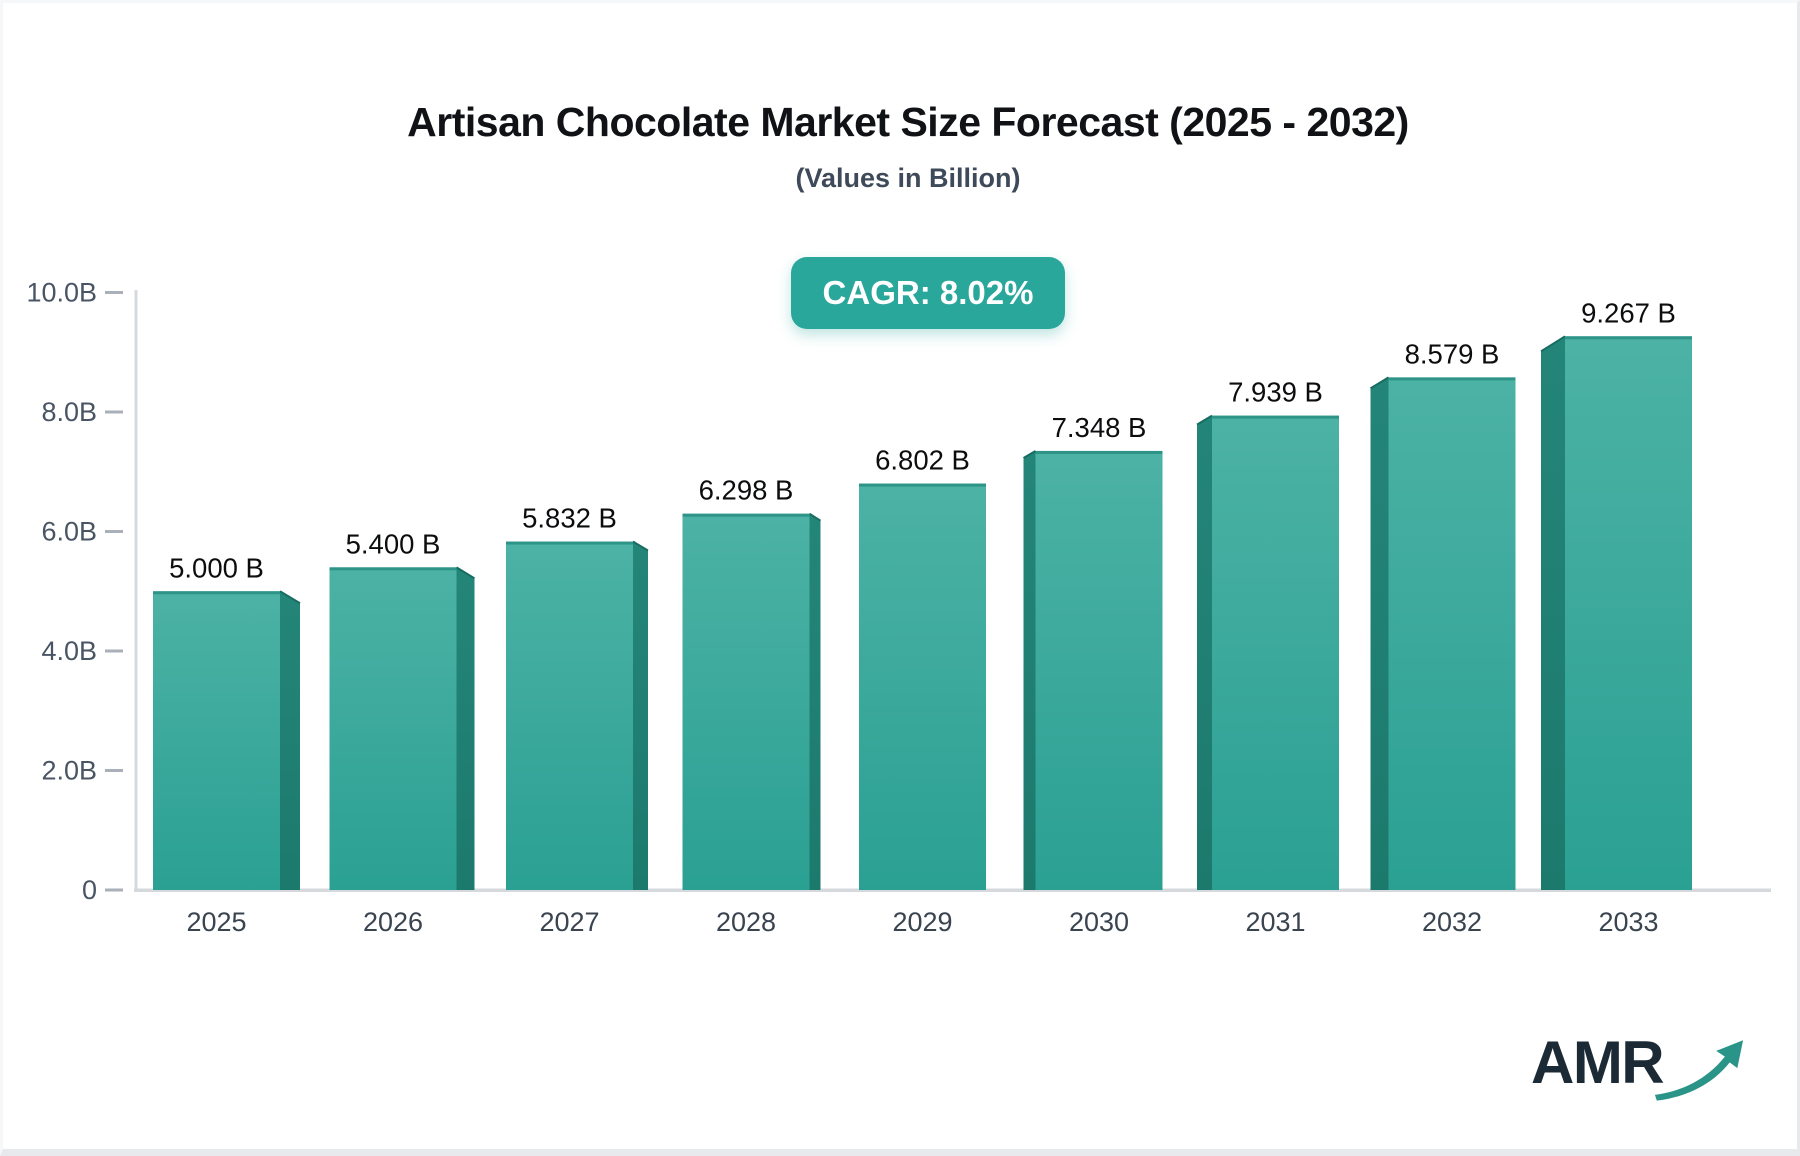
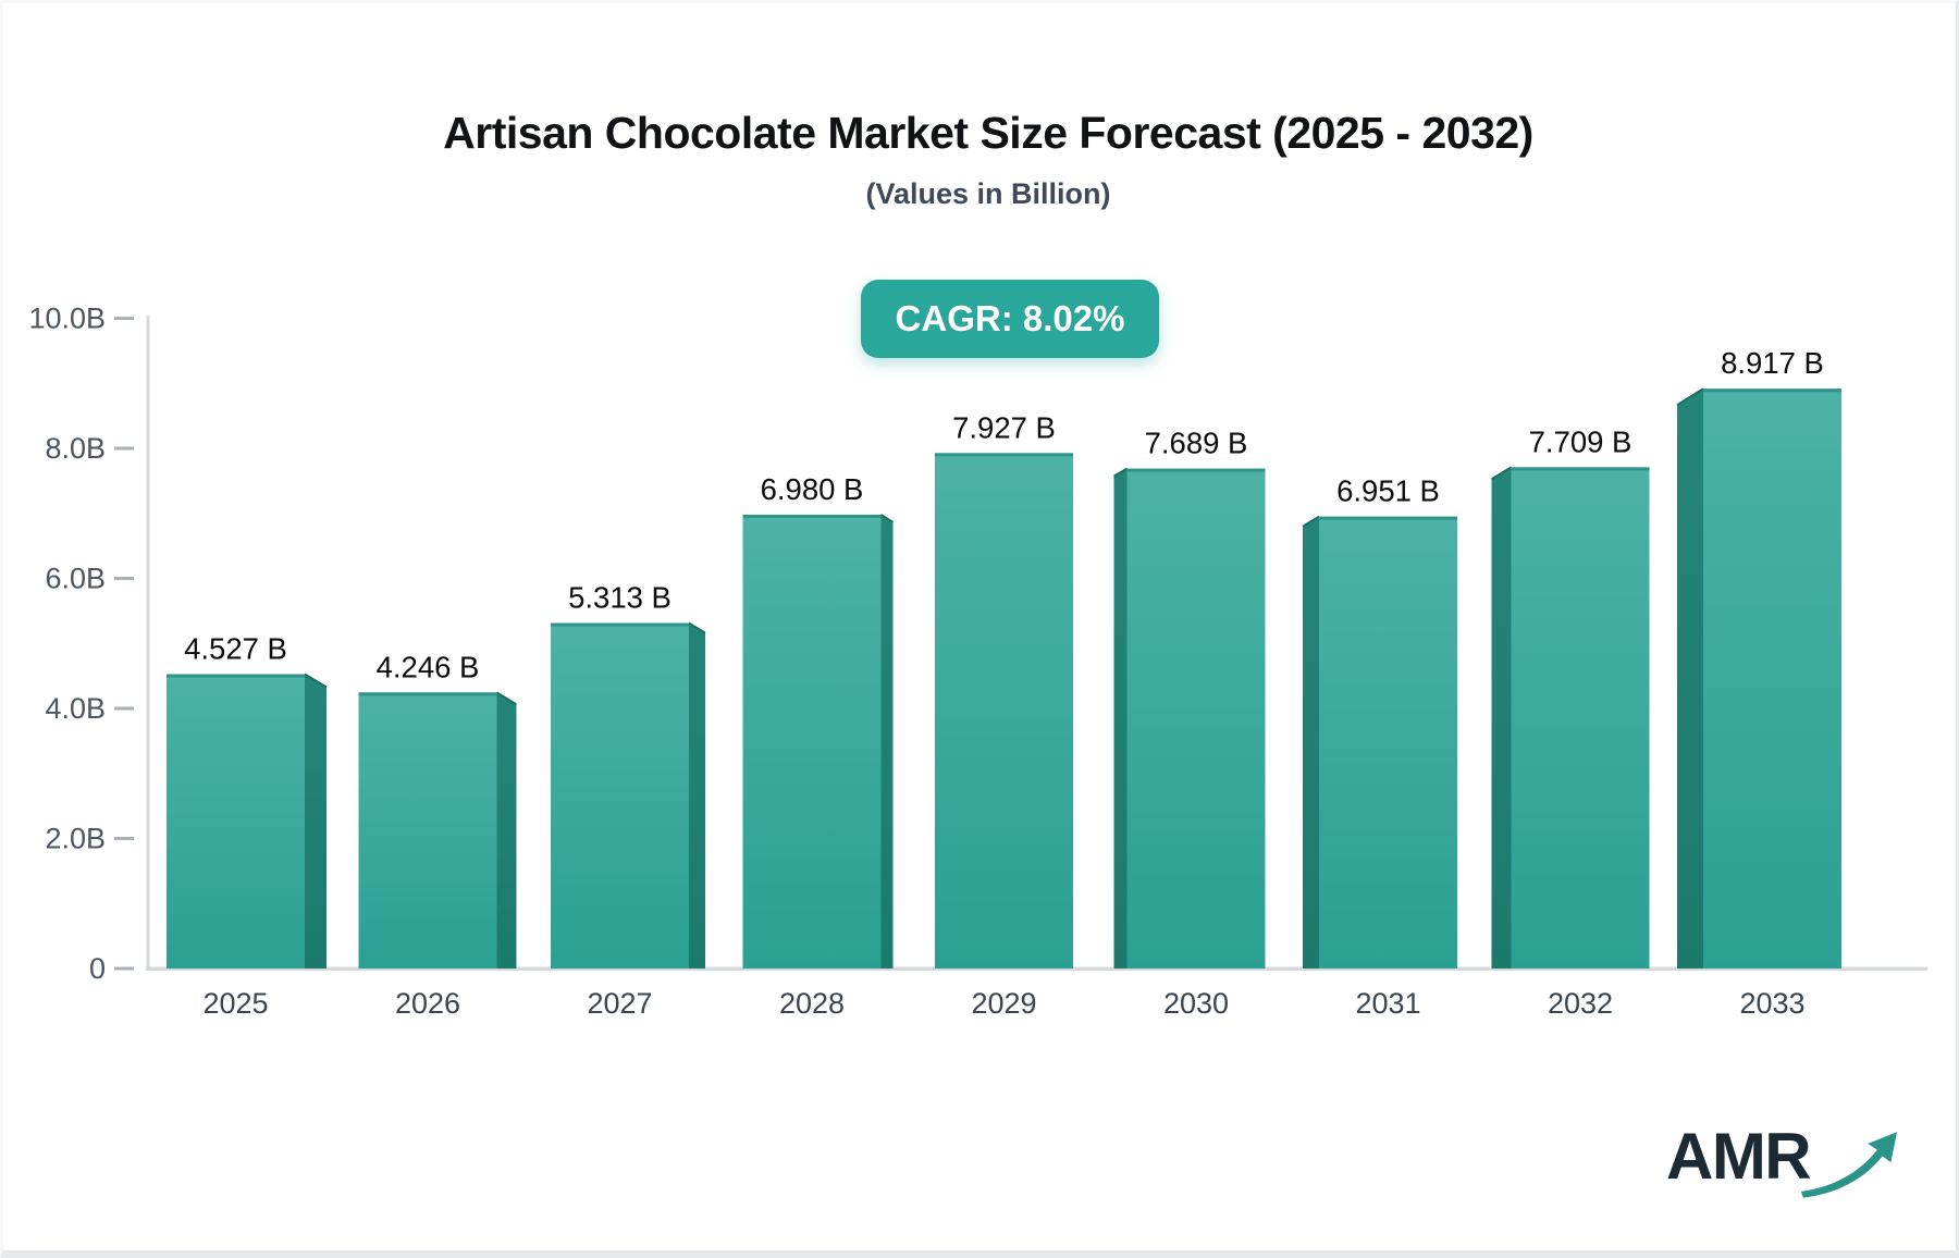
2025: 5.000 -> 4.527
2026: 5.400 -> 4.246
2027: 5.832 -> 5.313
2028: 6.298 -> 6.980
2029: 6.802 -> 7.927
2030: 7.348 -> 7.689
2031: 7.939 -> 6.951
2032: 8.579 -> 7.709
2033: 9.267 -> 8.917
